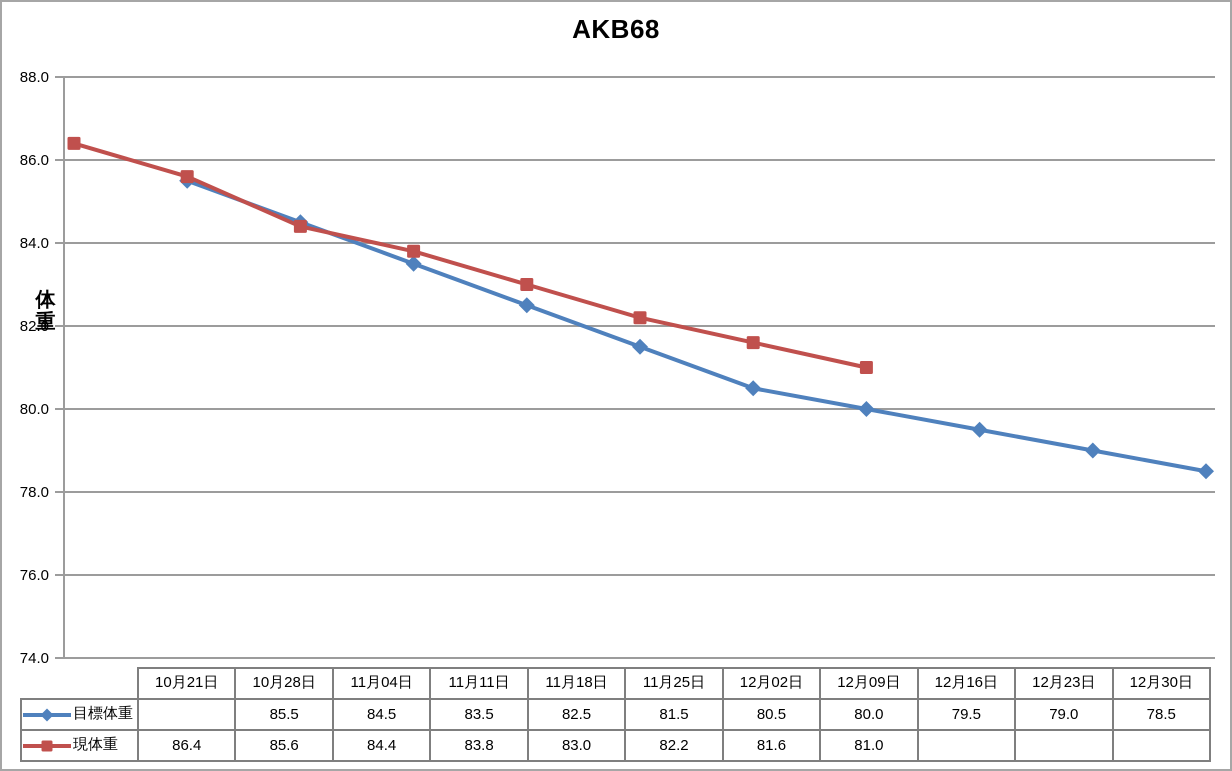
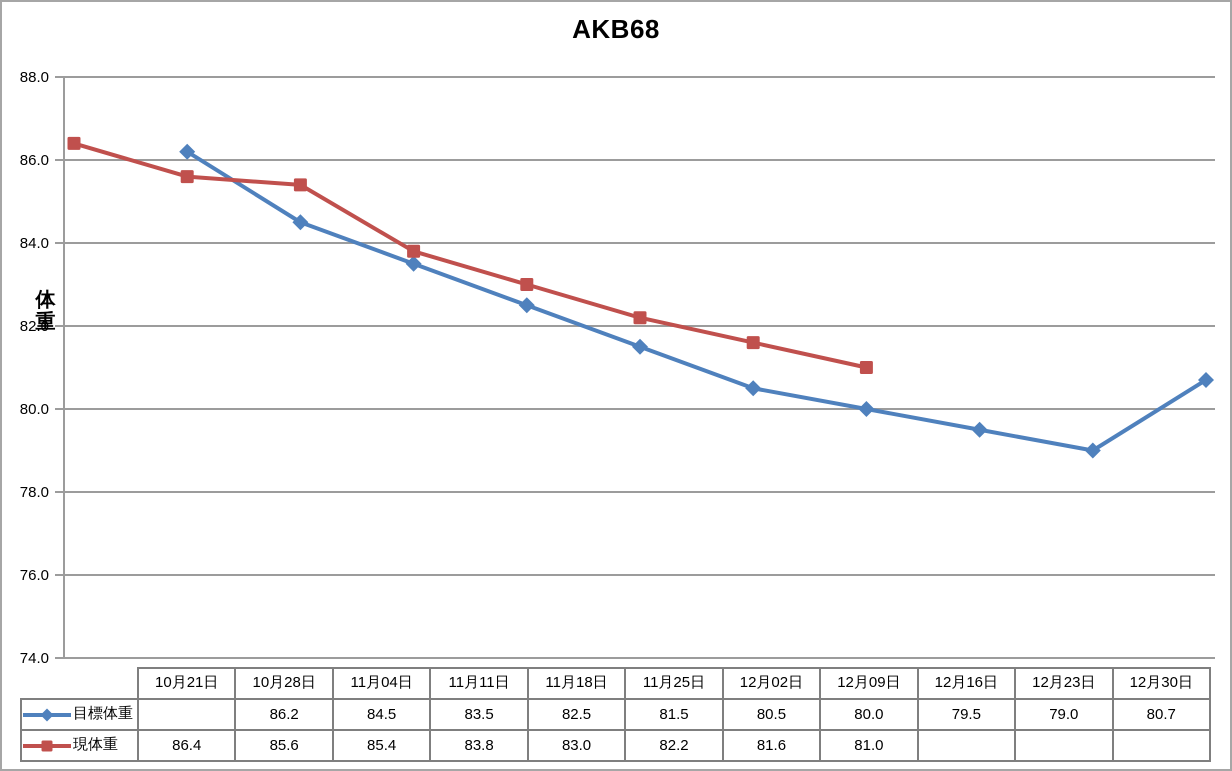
目標体重/10月28日: 85.5 -> 86.2
現体重/11月04日: 84.4 -> 85.4
目標体重/12月30日: 78.5 -> 80.7
